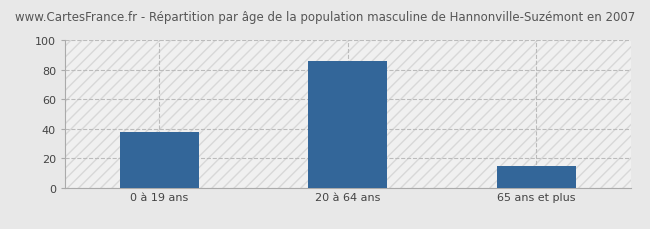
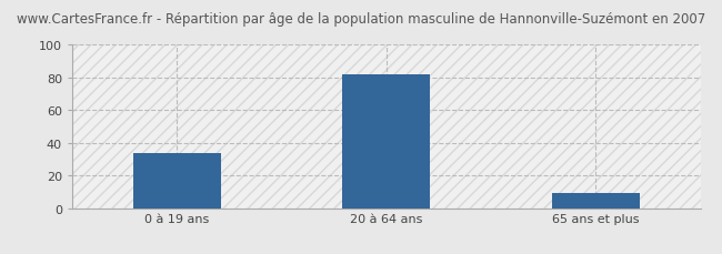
0 à 19 ans: 38 -> 34
20 à 64 ans: 86 -> 82
65 ans et plus: 15 -> 9
